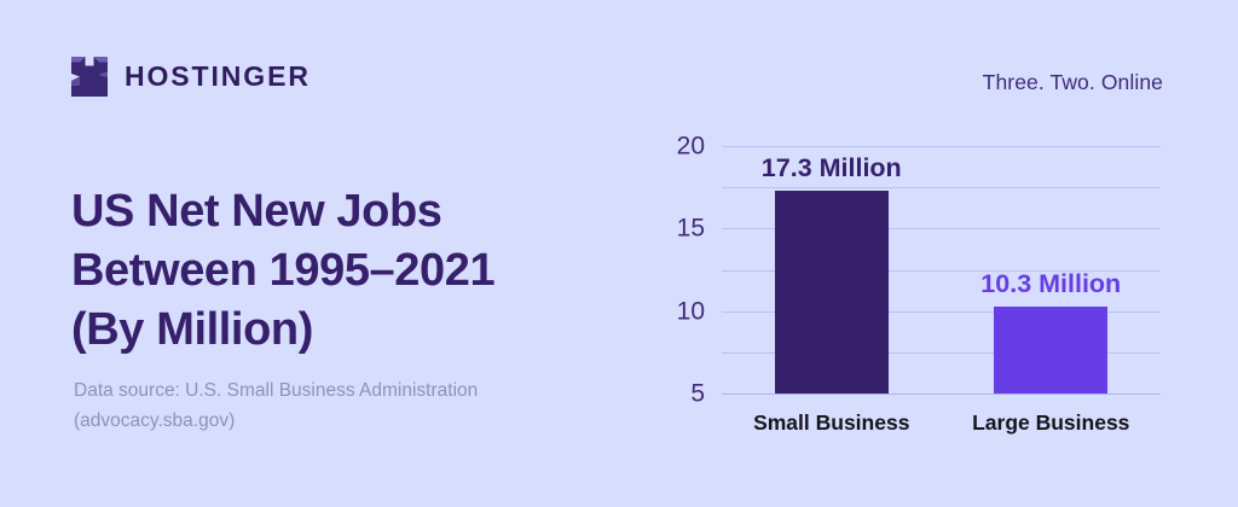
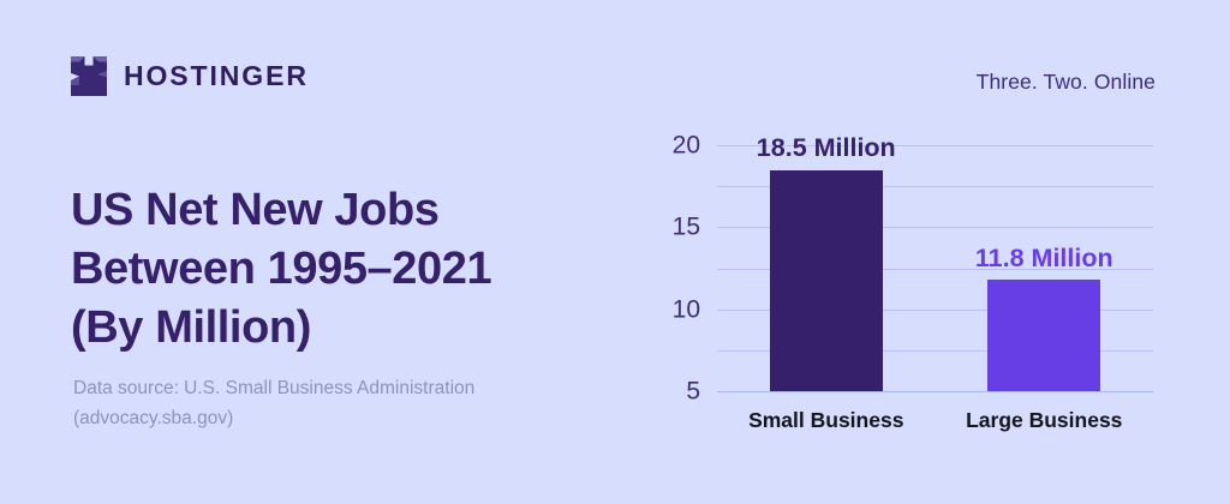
Small Business: 17.3 -> 18.5
Large Business: 10.3 -> 11.8
